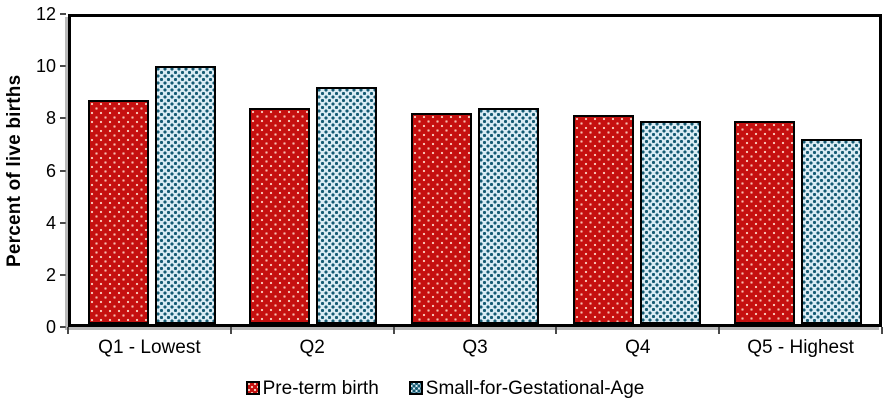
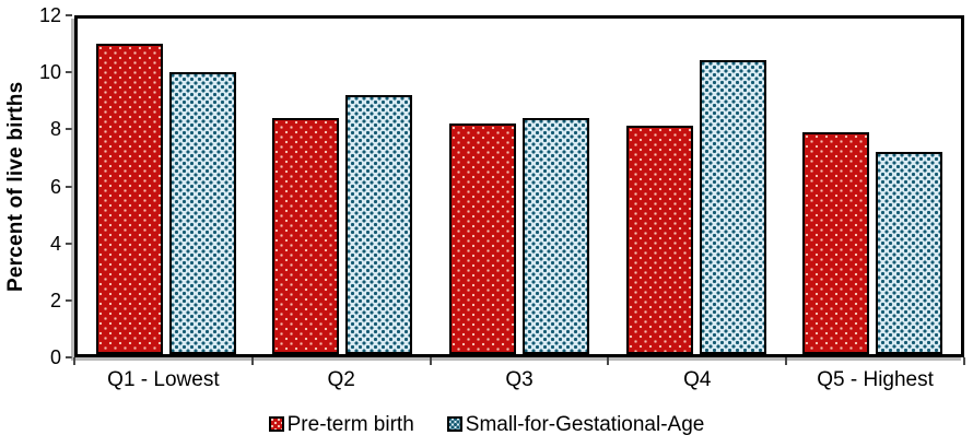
Pre-term birth/Q1 - Lowest: 8.6 -> 10.9
Small-for-Gestational-Age/Q4: 7.8 -> 10.3
